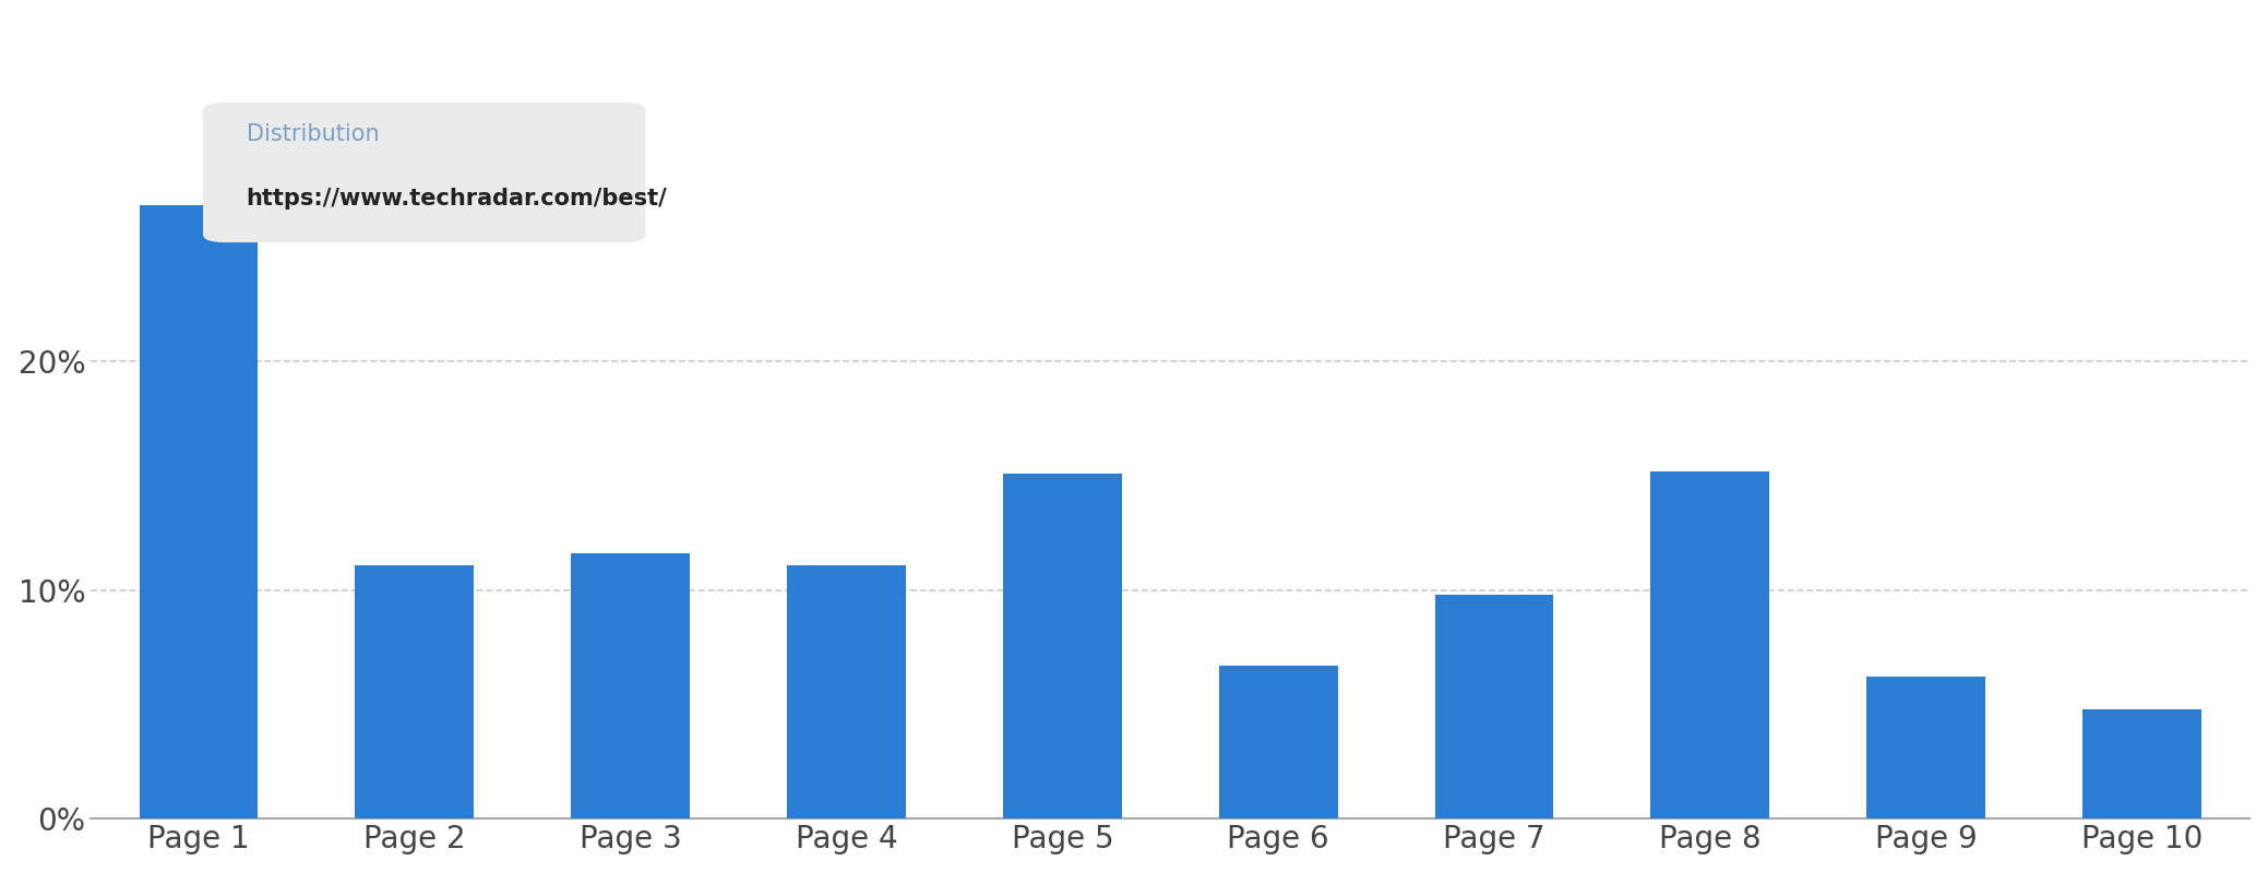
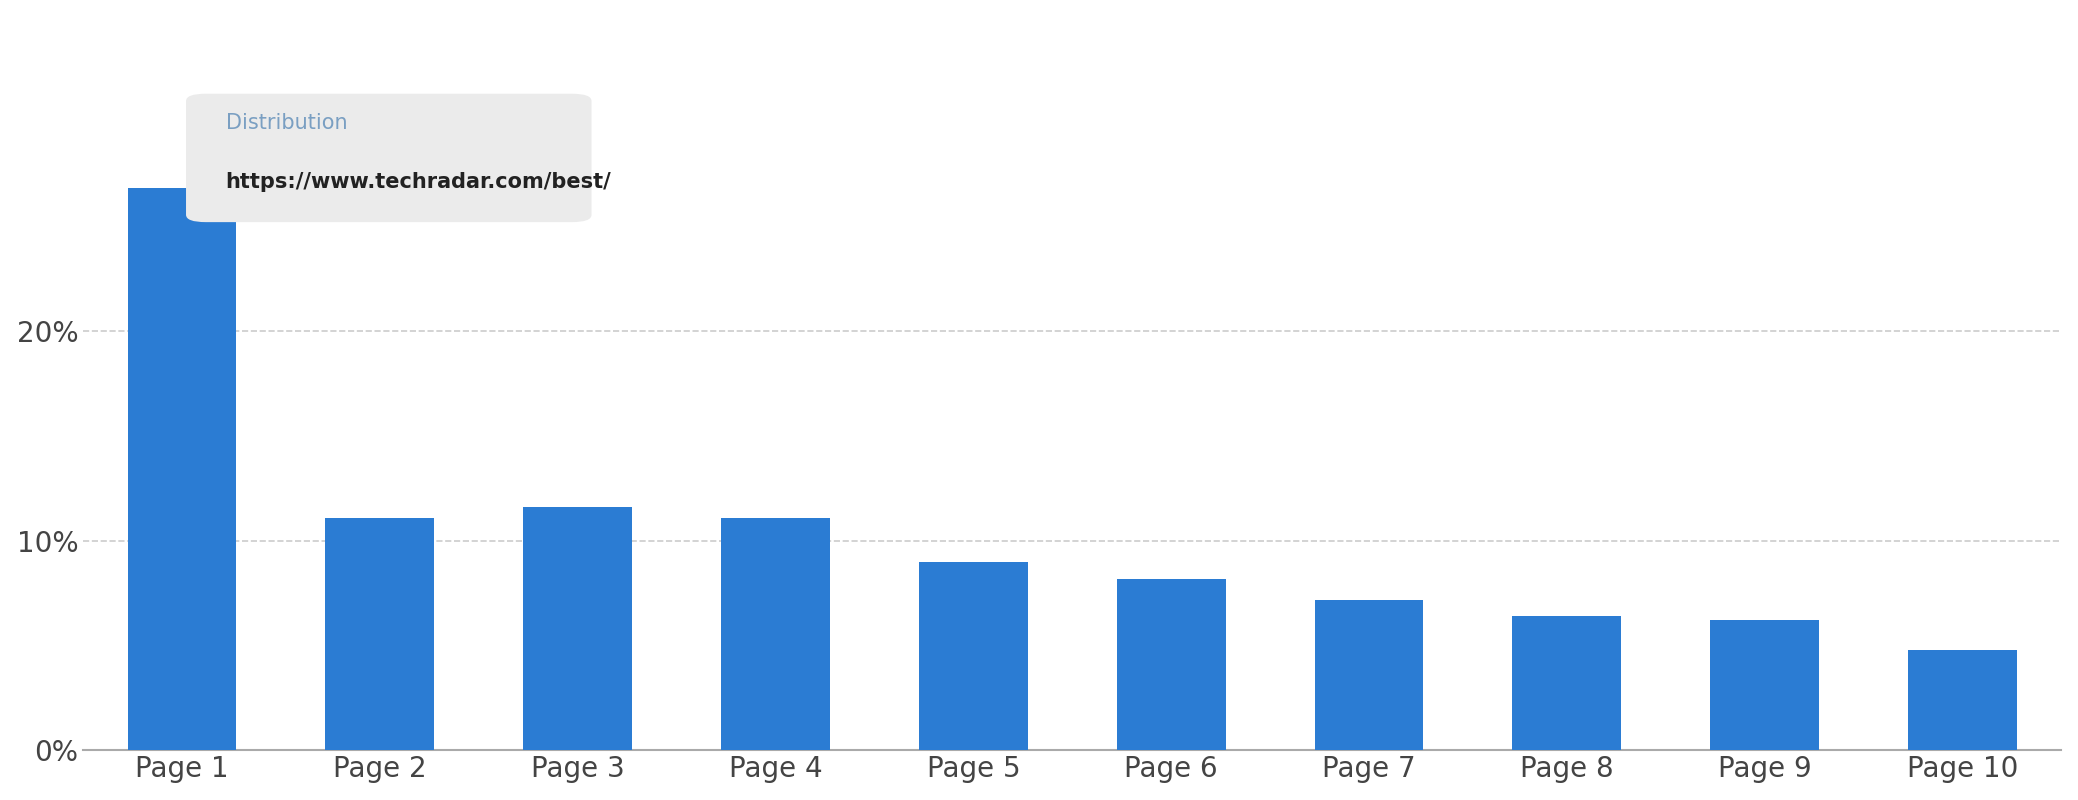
Page 5: 15.10% -> 9.00%
Page 6: 6.70% -> 8.20%
Page 7: 9.80% -> 7.20%
Page 8: 15.20% -> 6.40%
